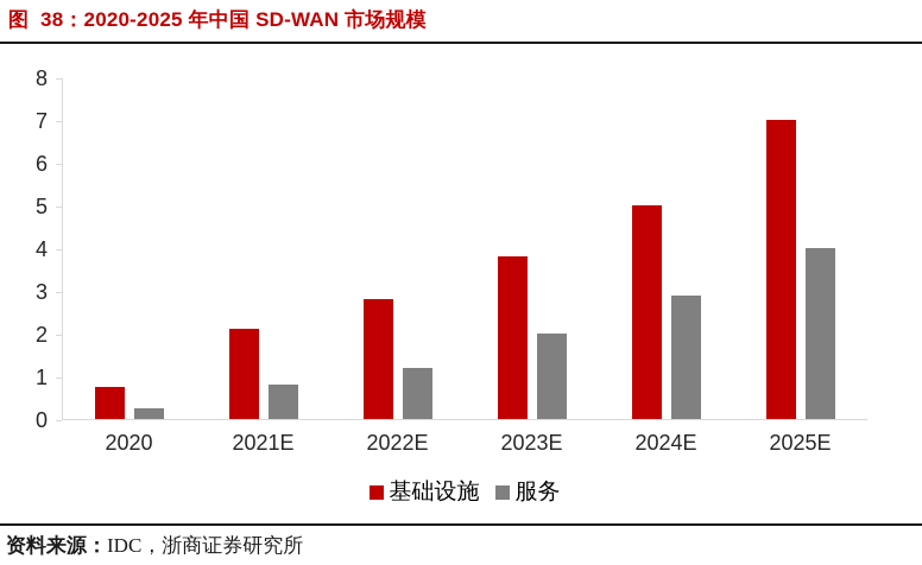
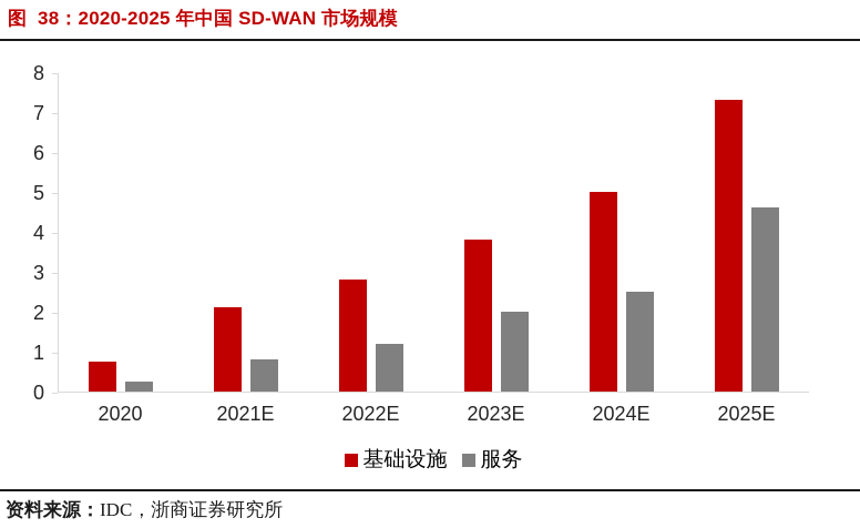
服务/2024E: 2.9 -> 2.5
基础设施/2025E: 7.0 -> 7.3
服务/2025E: 4.0 -> 4.6
